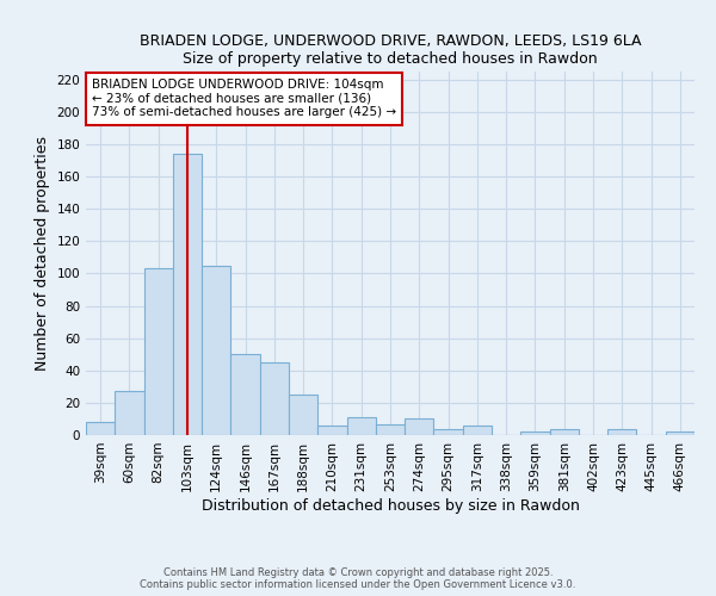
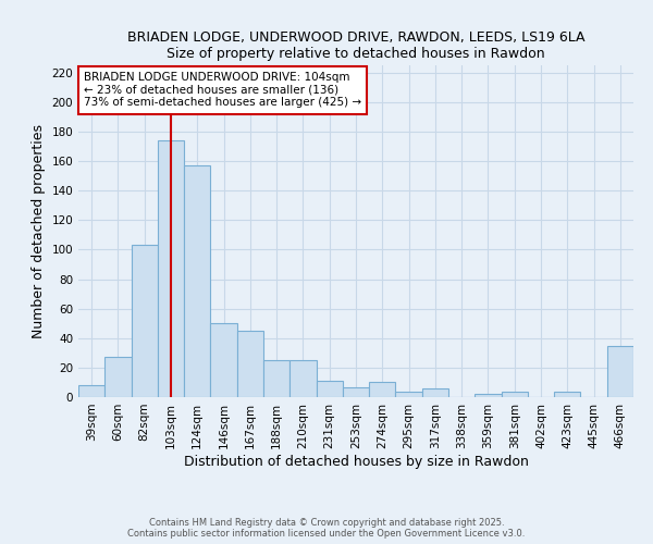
124sqm: 105 -> 157
210sqm: 6 -> 25
466sqm: 2 -> 35
